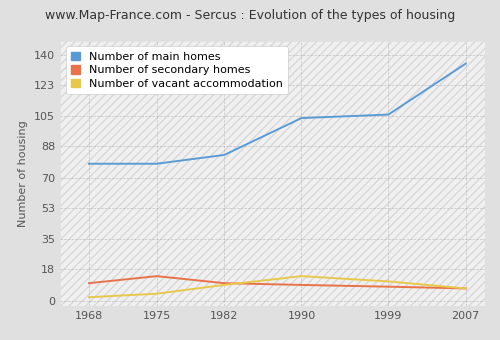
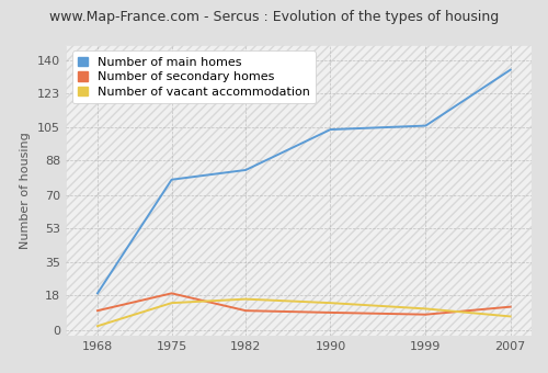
Number of main homes/1968: 78 -> 19
Number of secondary homes/1975: 14 -> 19
Number of vacant accommodation/1975: 4 -> 14
Number of vacant accommodation/1982: 9 -> 16
Number of secondary homes/2007: 7 -> 12
